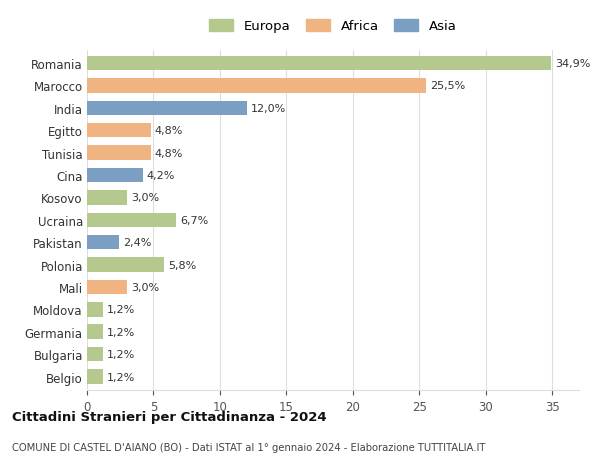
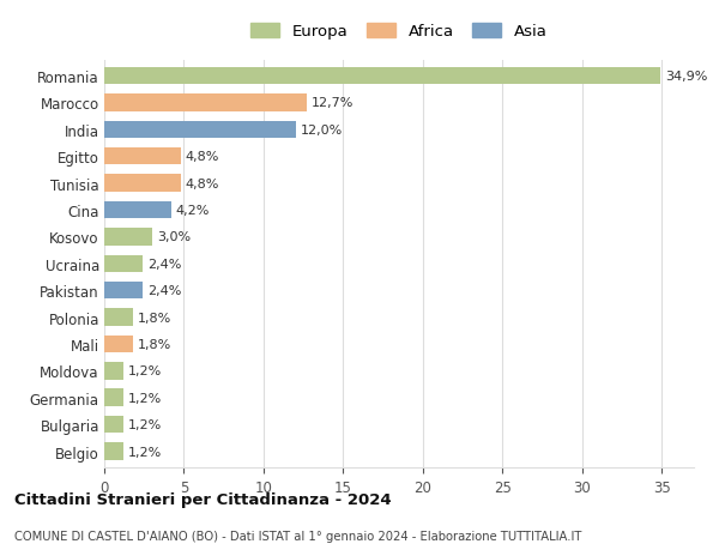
Marocco: 25,5% -> 12,7%
Ucraina: 6,7% -> 2,4%
Polonia: 5,8% -> 1,8%
Mali: 3,0% -> 1,8%
